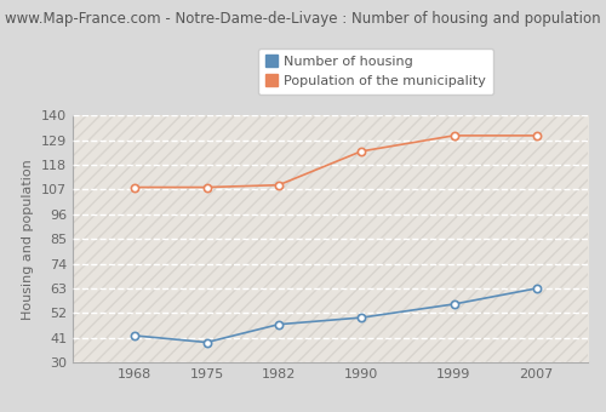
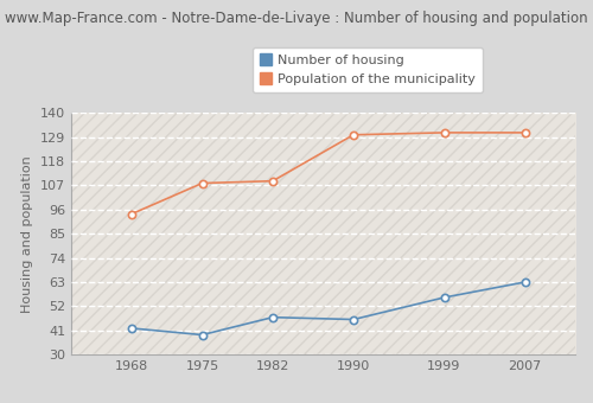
Population of the municipality/1968: 108 -> 94
Number of housing/1990: 50 -> 46
Population of the municipality/1990: 124 -> 130
